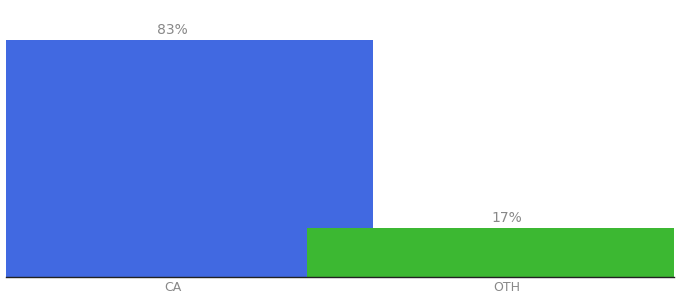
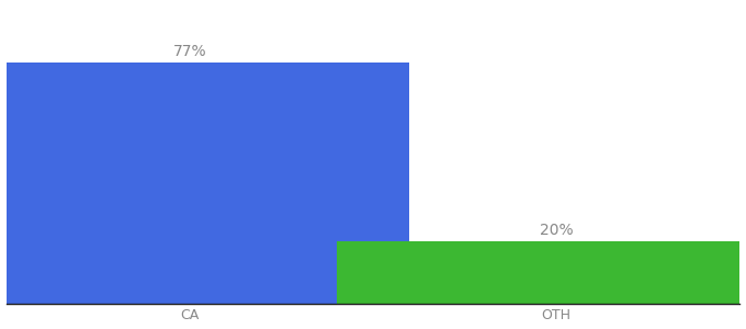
CA: 83% -> 77%
OTH: 17% -> 20%
